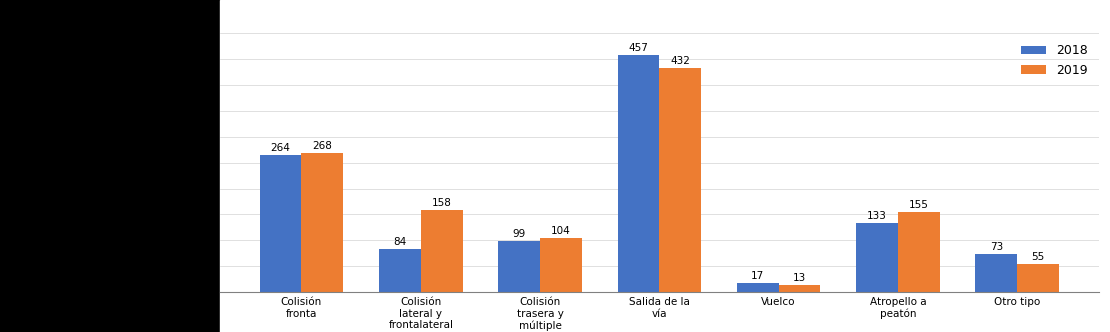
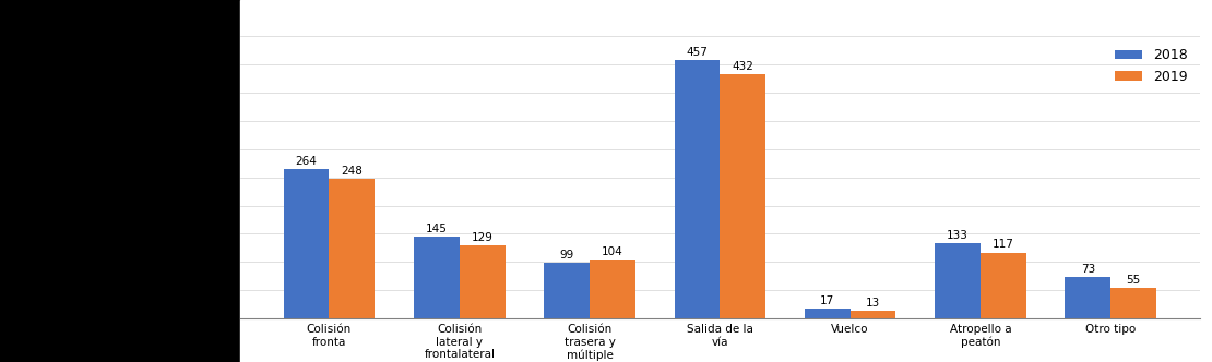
2019/Colisión fronta: 268 -> 248
2018/Colisión lateral y frontalateral: 84 -> 145
2019/Colisión lateral y frontalateral: 158 -> 129
2019/Atropello a peatón: 155 -> 117
